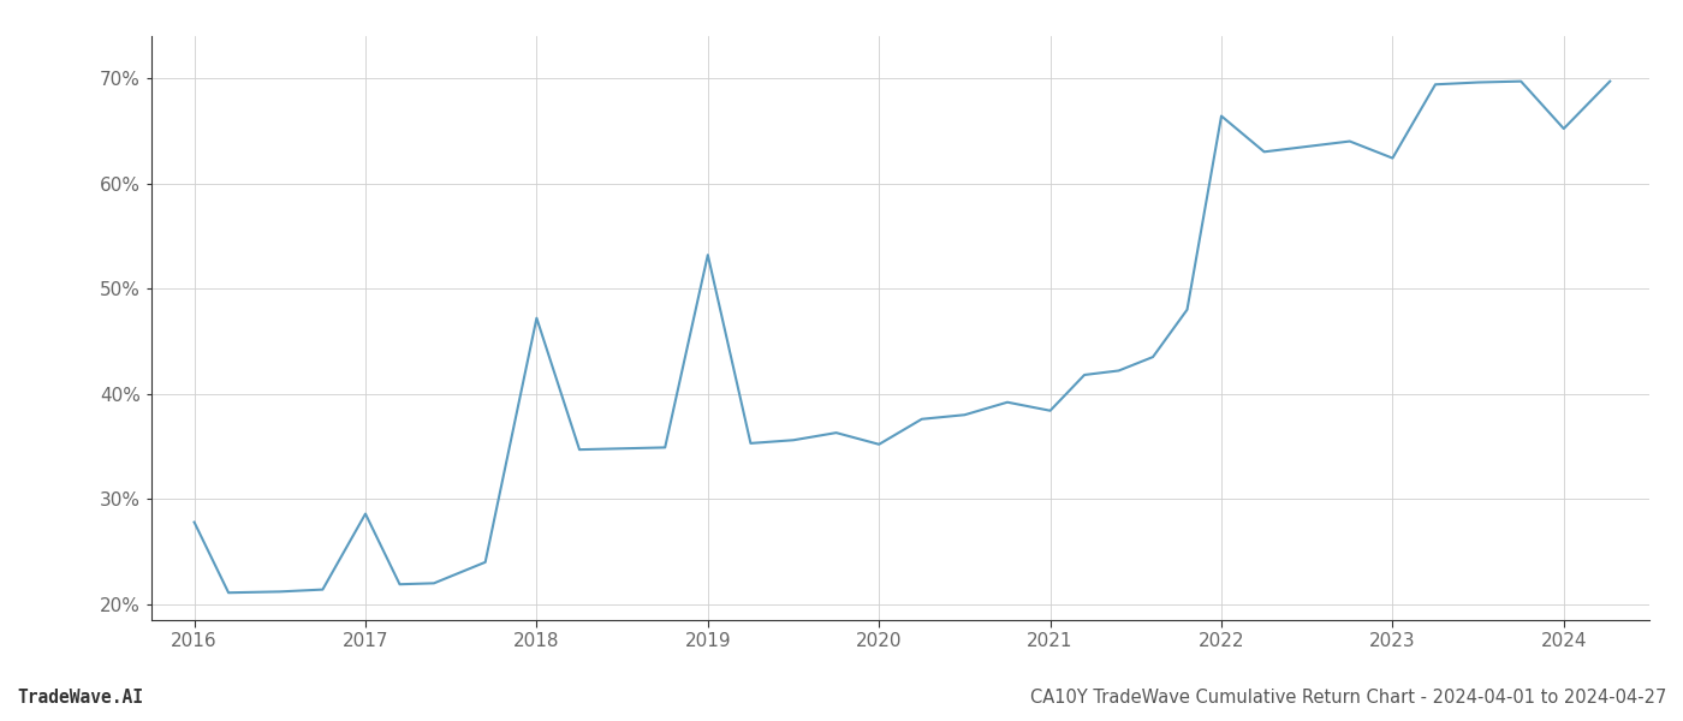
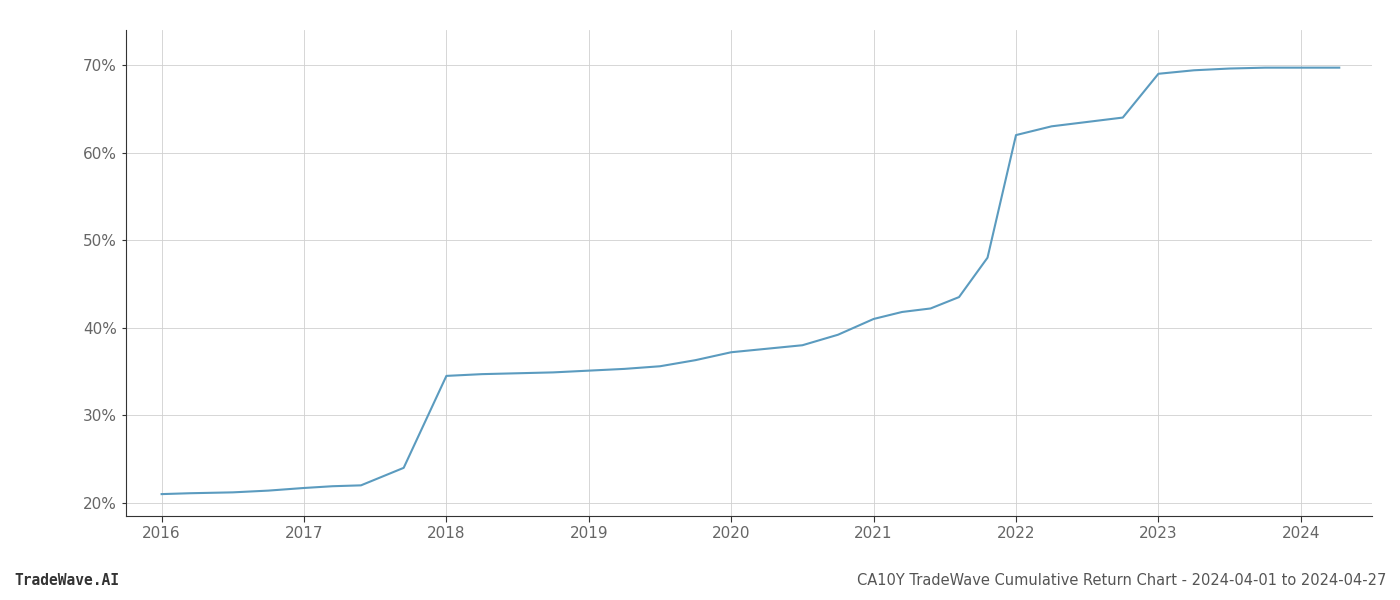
2016: 27.8% -> 21.0%
2017: 28.6% -> 21.7%
2018: 47.2% -> 34.5%
2019: 53.2% -> 35.1%
2020: 35.2% -> 37.2%
2021: 38.4% -> 41.0%
2022: 66.4% -> 62.0%
2023: 62.4% -> 69.0%
2024: 65.2% -> 69.7%
